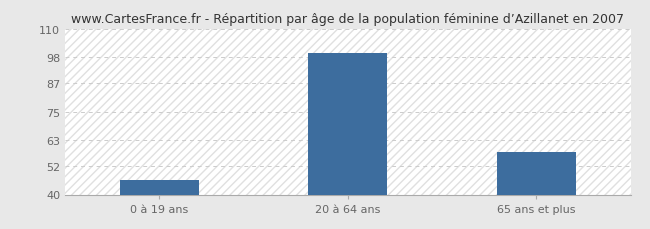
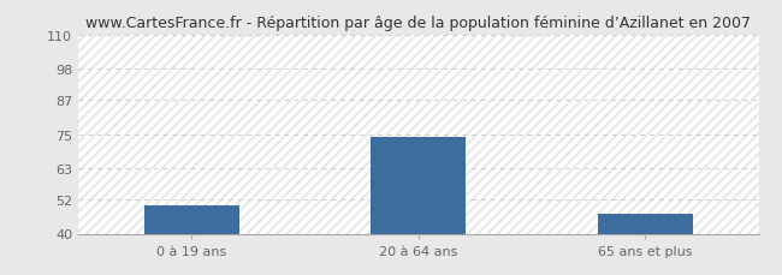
0 à 19 ans: 46 -> 50
20 à 64 ans: 100 -> 74
65 ans et plus: 58 -> 47
